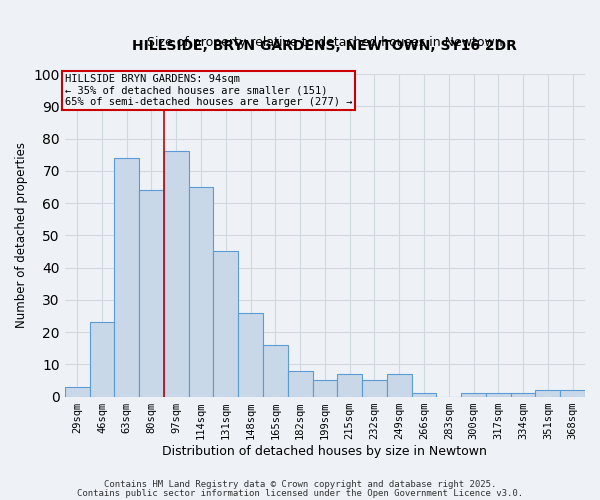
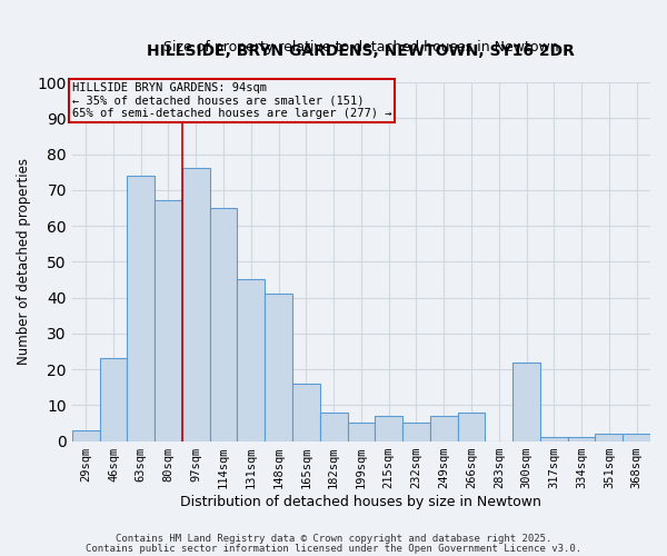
80sqm: 64 -> 67
148sqm: 26 -> 41
266sqm: 1 -> 8
300sqm: 1 -> 22
